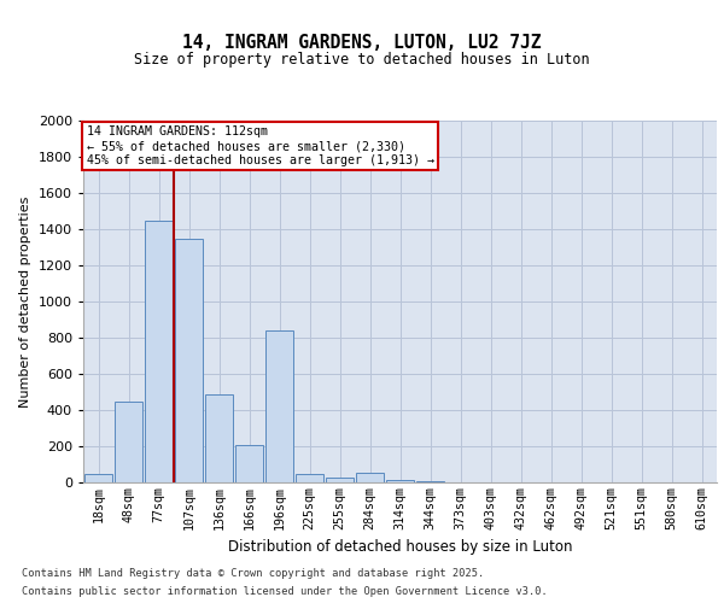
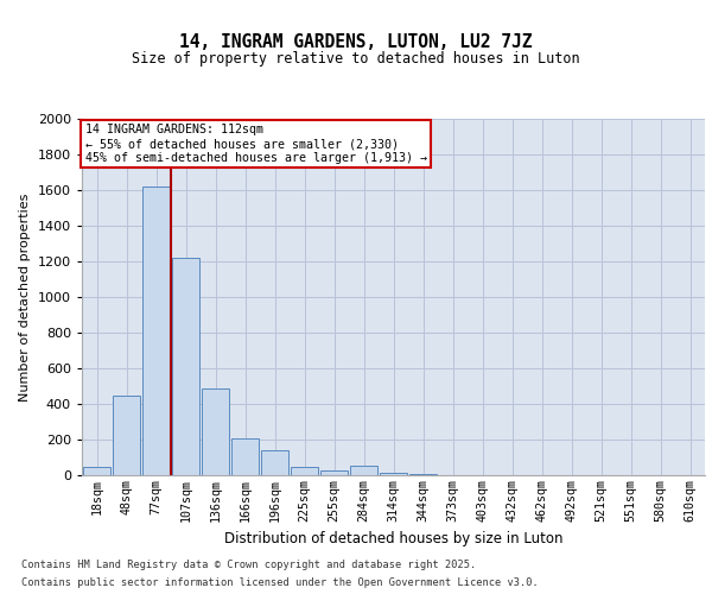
77sqm: 1450 -> 1620
107sqm: 1350 -> 1220
196sqm: 840 -> 140
